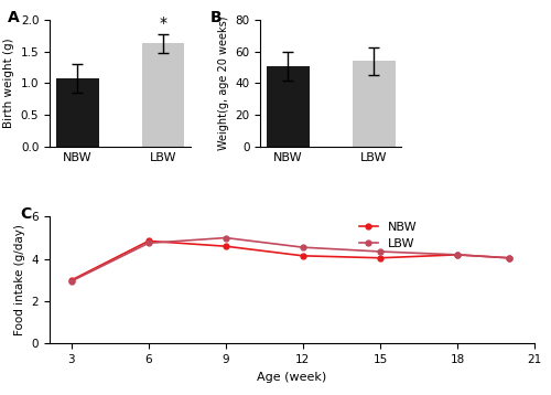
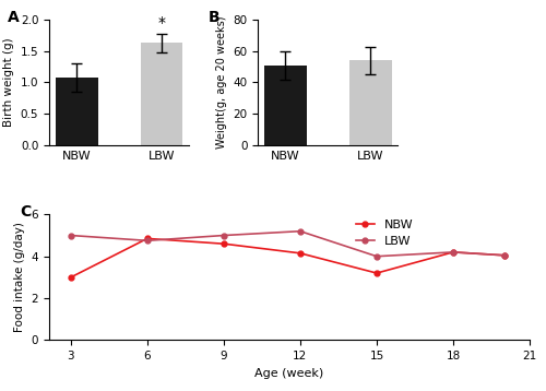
LBW/3: 3.0 -> 5.0
LBW/12: 4.5 -> 5.2
NBW/15: 4.0 -> 3.2
LBW/15: 4.3 -> 4.0
